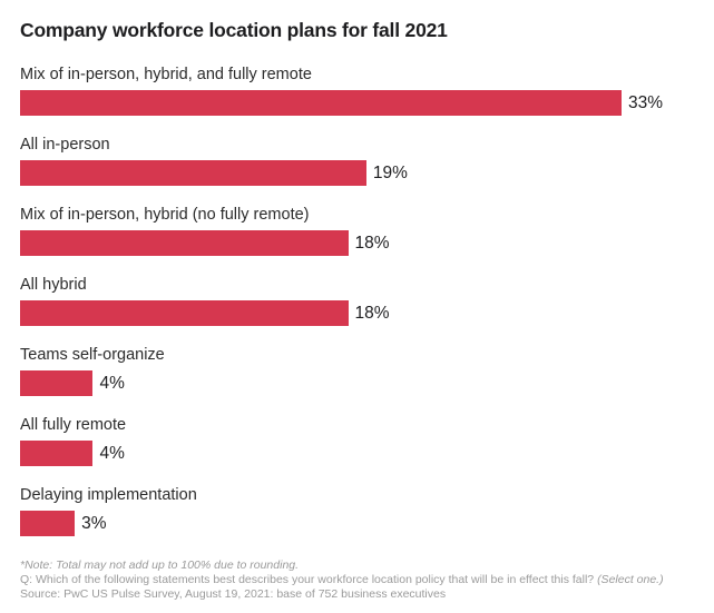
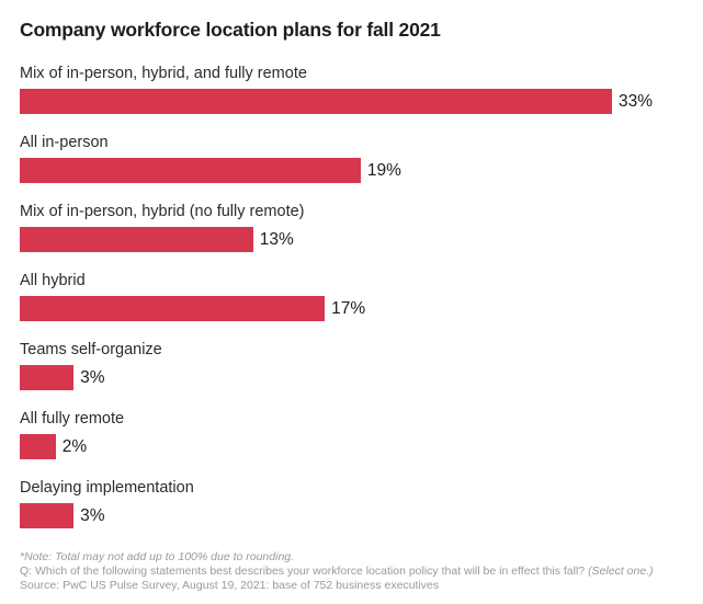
Mix of in-person, hybrid (no fully remote): 18% -> 13%
All hybrid: 18% -> 17%
Teams self-organize: 4% -> 3%
All fully remote: 4% -> 2%
